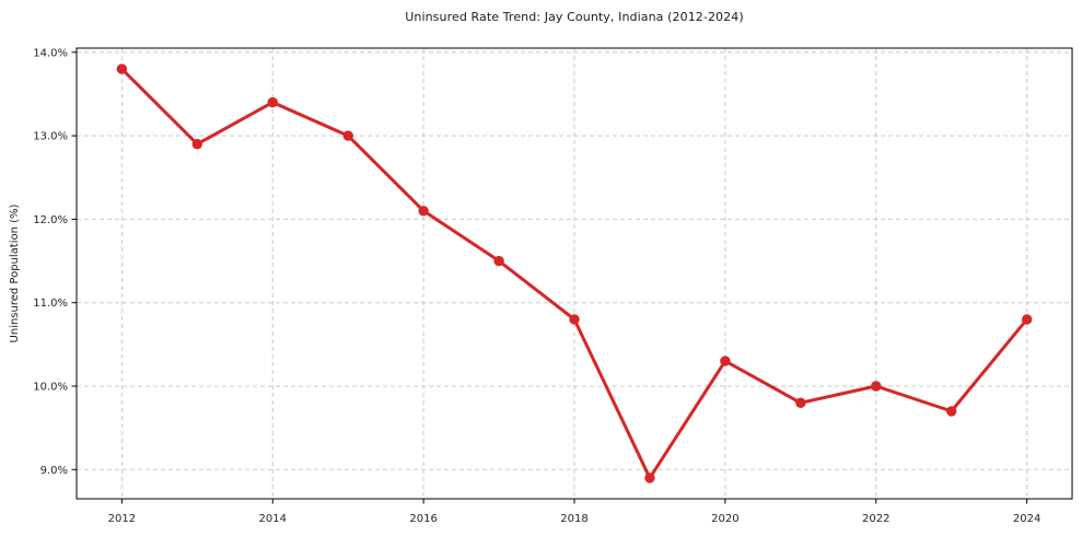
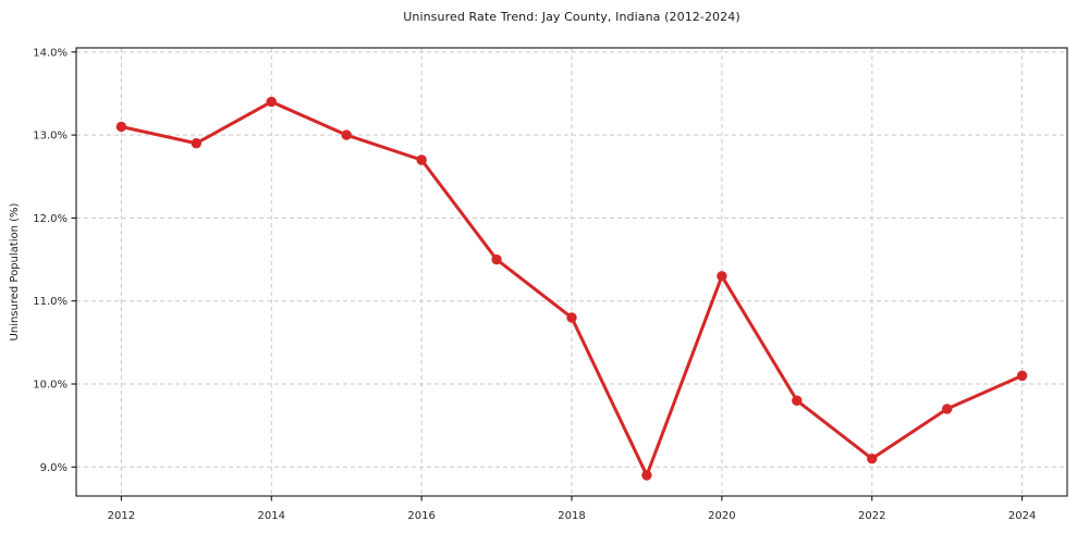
2012: 13.8% -> 13.1%
2016: 12.1% -> 12.7%
2020: 10.3% -> 11.3%
2022: 10.0% -> 9.1%
2024: 10.8% -> 10.1%
